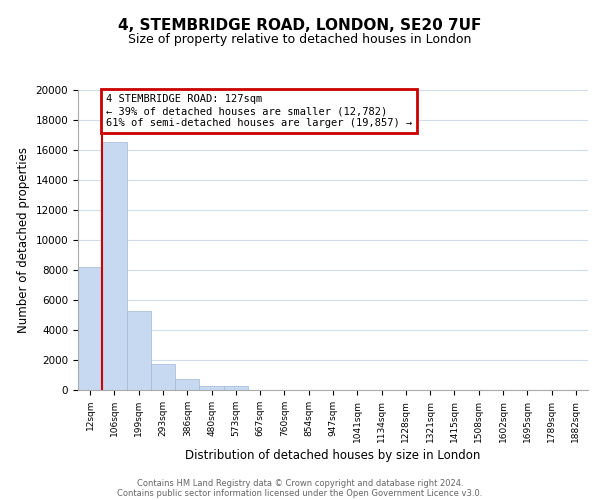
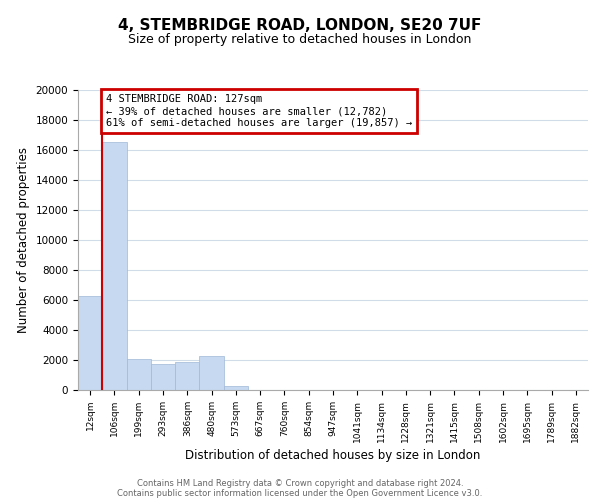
12sqm: 8200 -> 6300
199sqm: 5300 -> 2100
386sqm: 800 -> 1900
480sqm: 300 -> 2300
